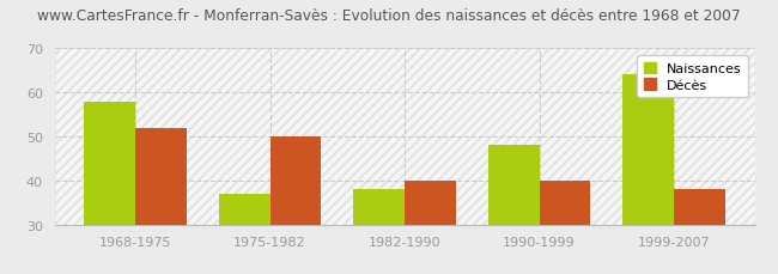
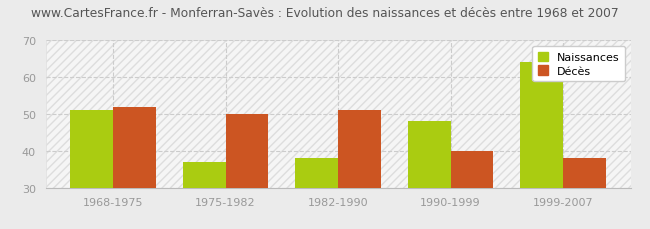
Naissances/1968-1975: 58 -> 51
Décès/1982-1990: 40 -> 51
